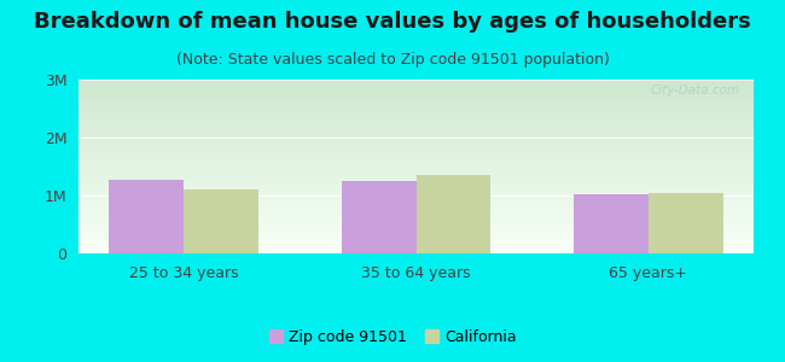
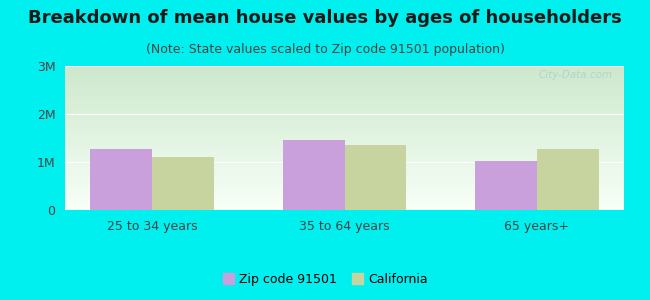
Zip code 91501/35 to 64 years: 1.25M -> 1.45M
California/65 years+: 1.05M -> 1.28M
